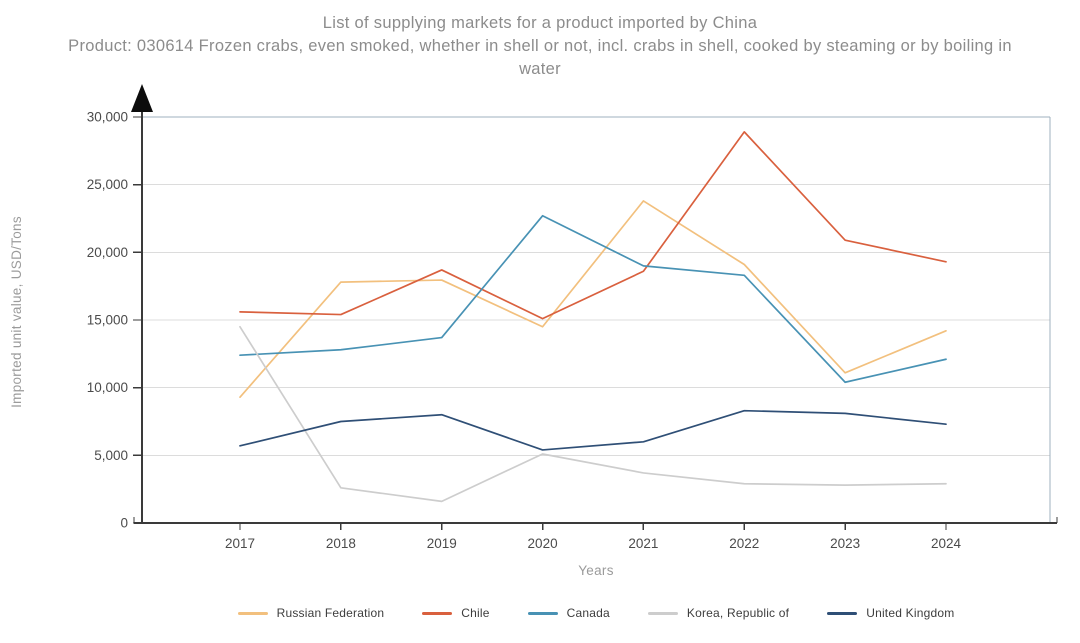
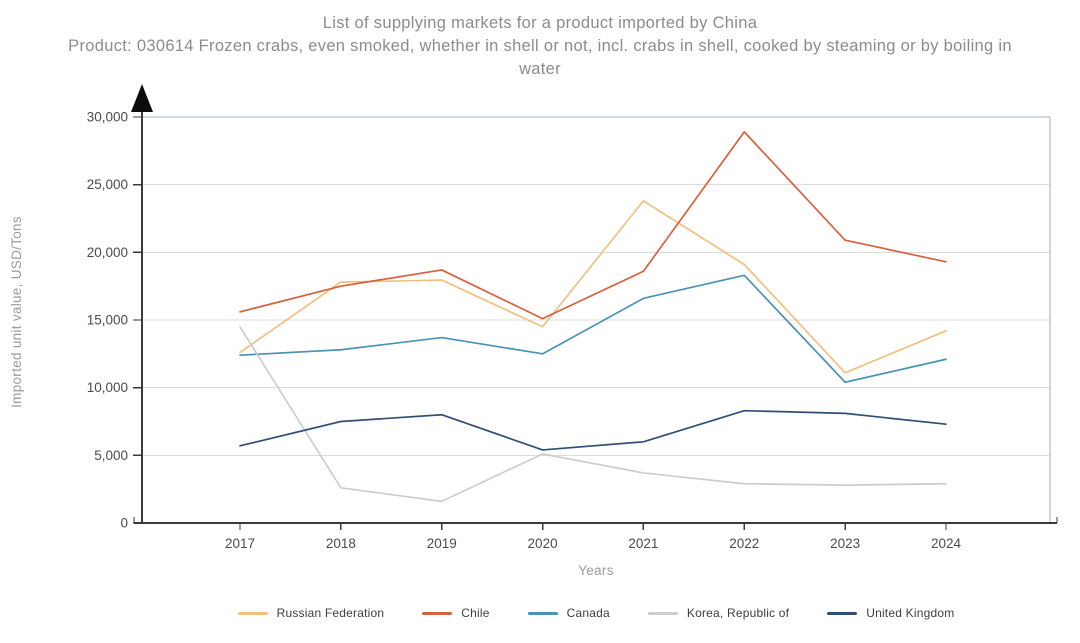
Russian Federation/2017: 9300 -> 12600
Chile/2018: 15400 -> 17500
Canada/2020: 22700 -> 12500
Canada/2021: 19000 -> 16600
